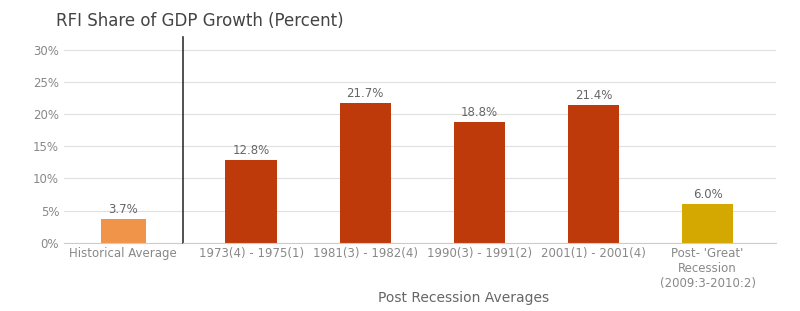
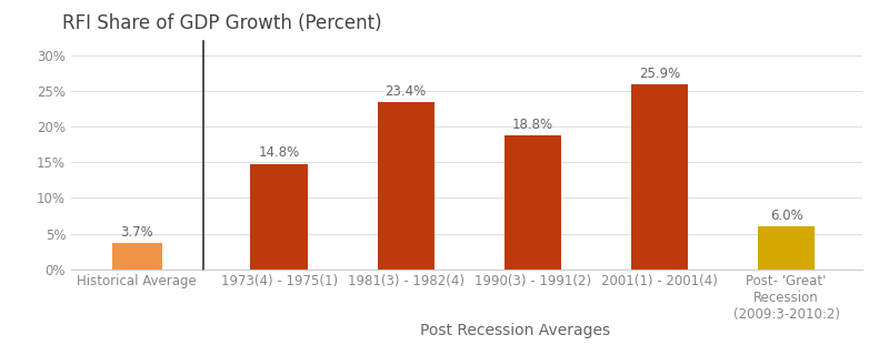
1973(4) - 1975(1): 12.8% -> 14.8%
1981(3) - 1982(4): 21.7% -> 23.4%
2001(1) - 2001(4): 21.4% -> 25.9%
